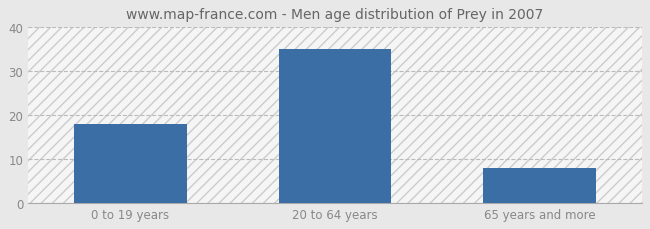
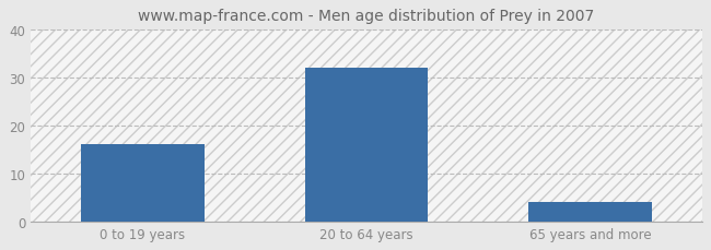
0 to 19 years: 18 -> 16
20 to 64 years: 35 -> 32
65 years and more: 8 -> 4
